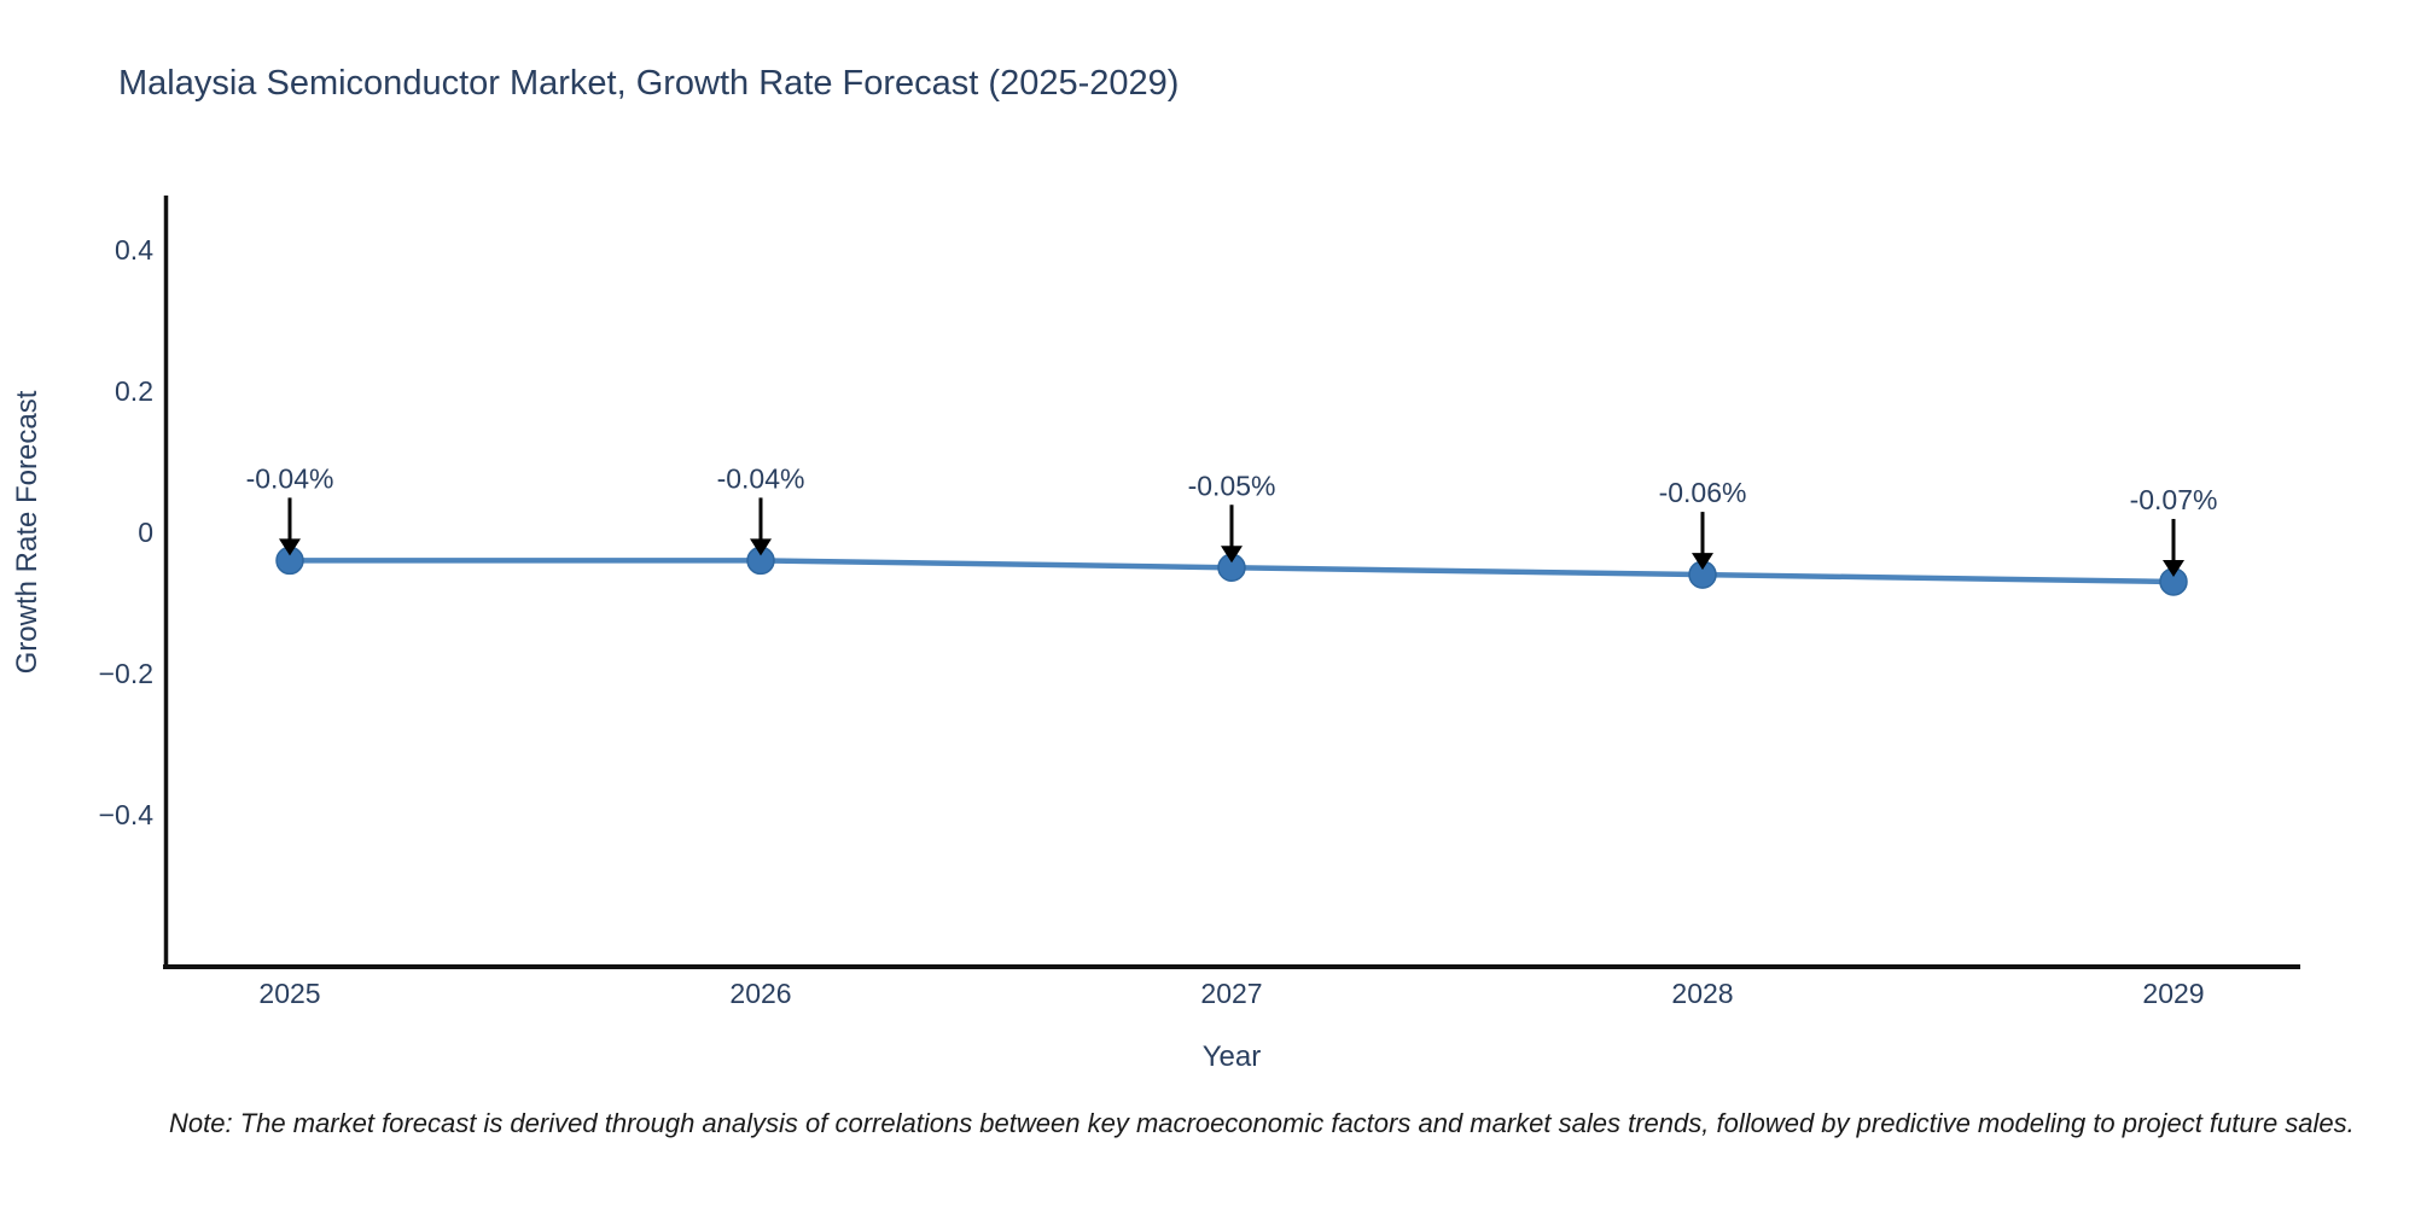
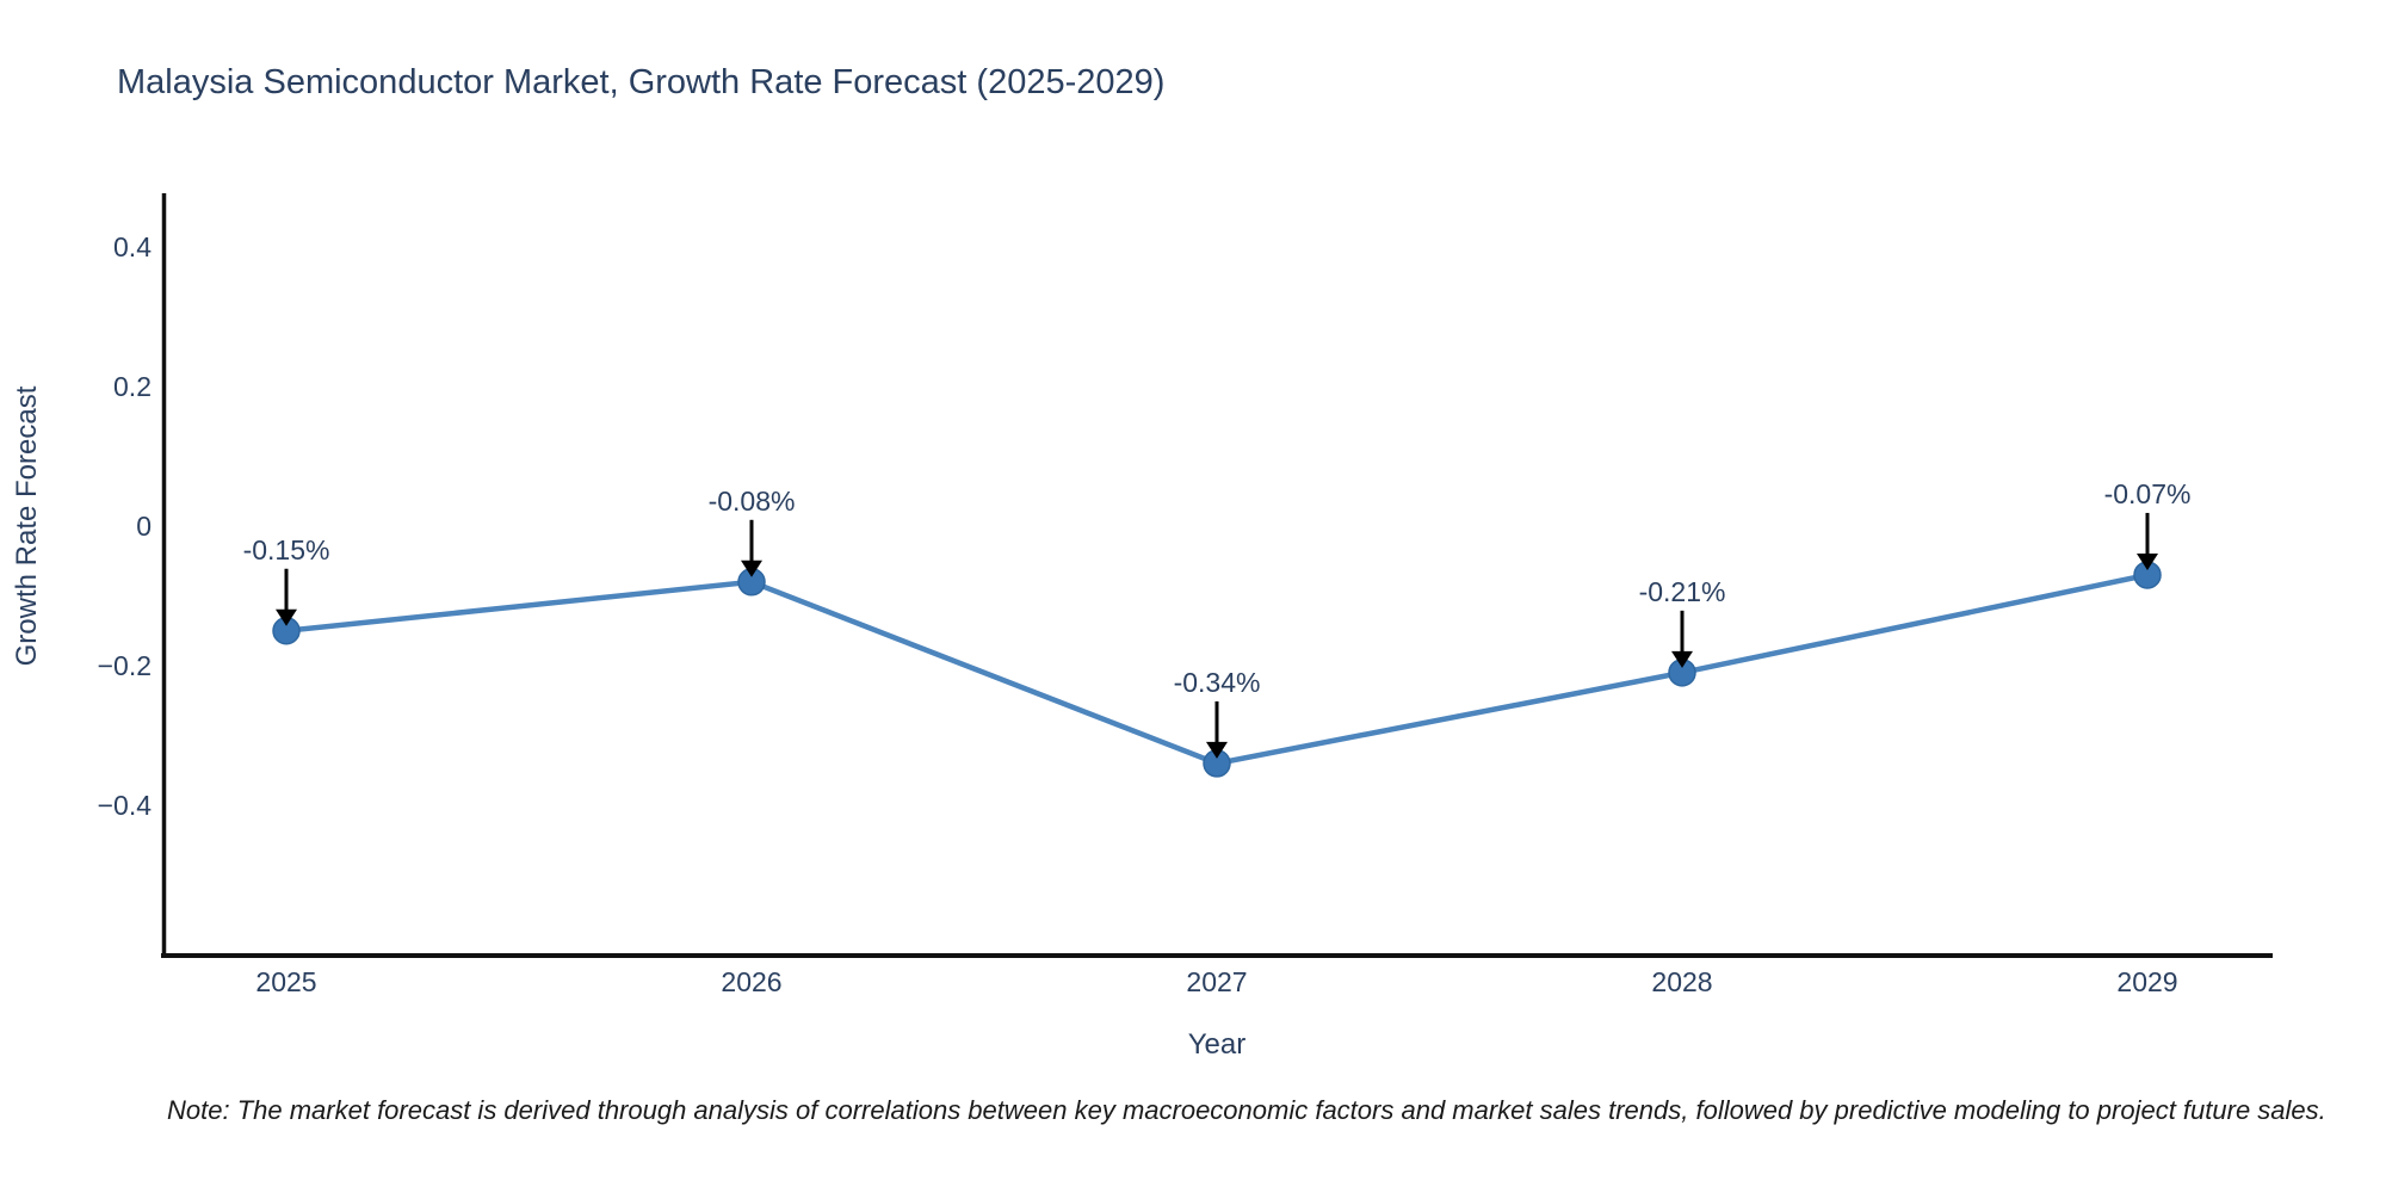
2025: -0.04% -> -0.15%
2026: -0.04% -> -0.08%
2027: -0.05% -> -0.34%
2028: -0.06% -> -0.21%
